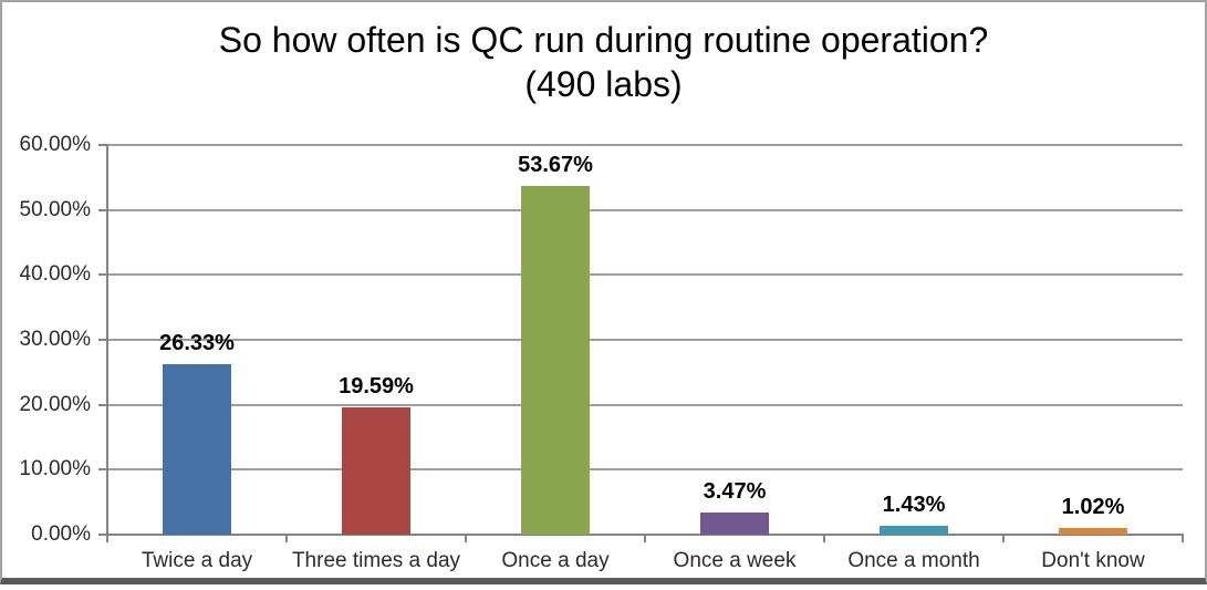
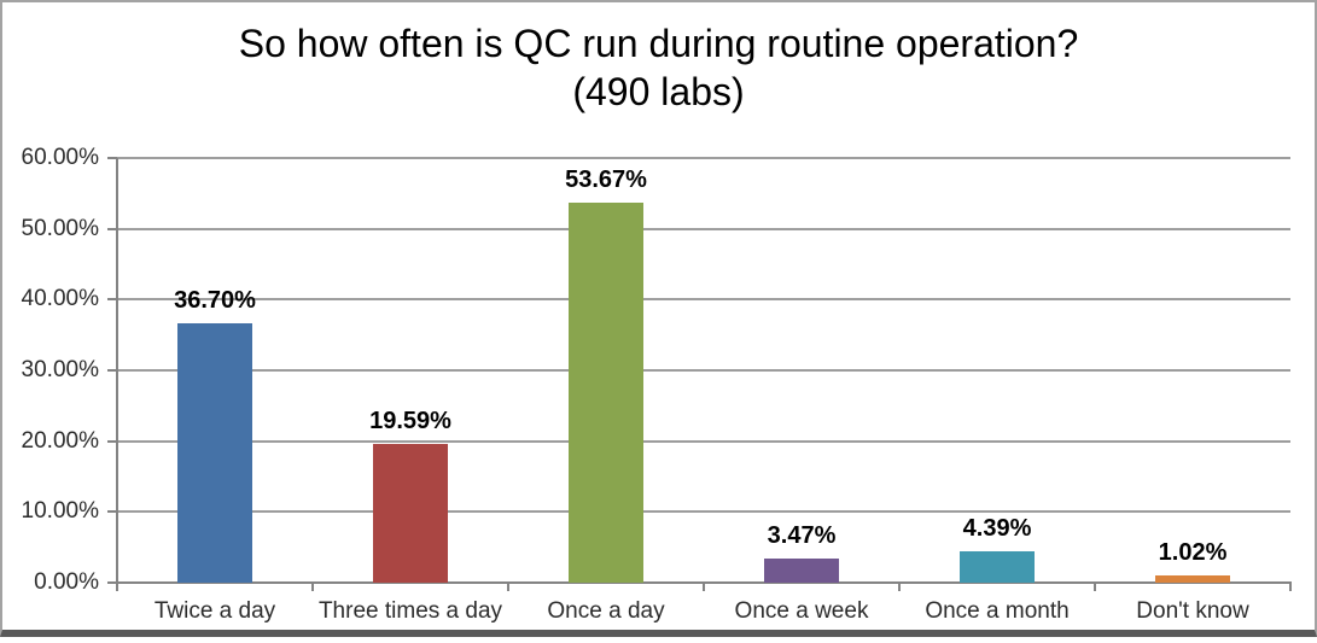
Twice a day: 26.33% -> 36.70%
Once a month: 1.43% -> 4.39%
